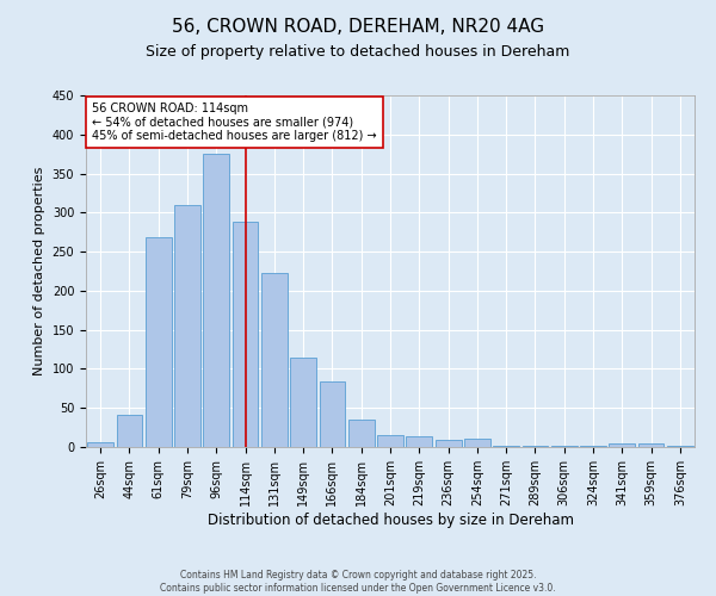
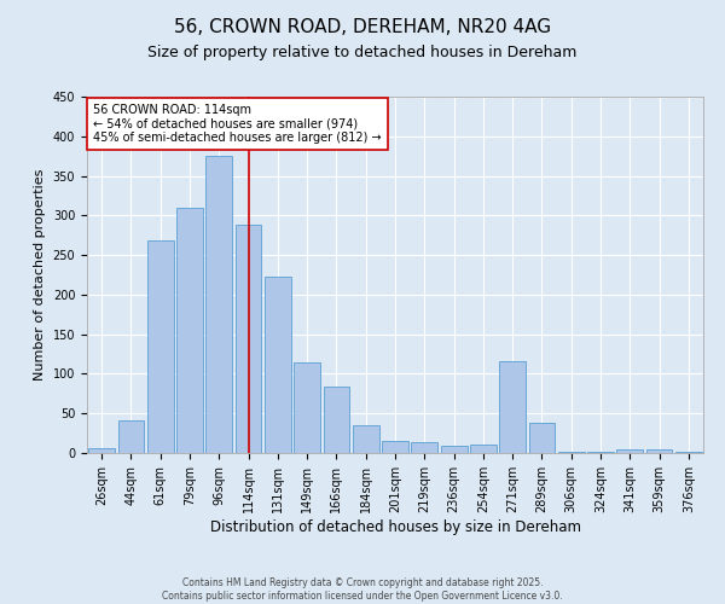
271sqm: 1 -> 116
289sqm: 1 -> 38
